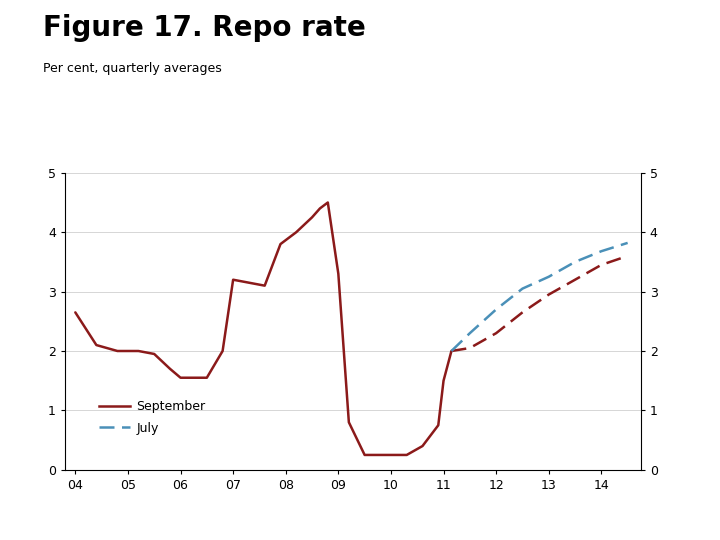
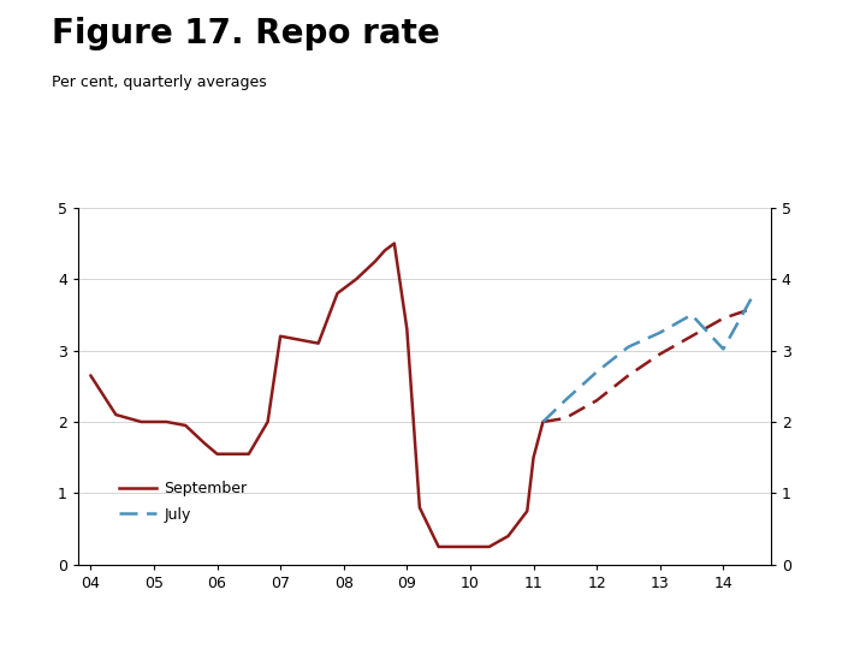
July/14: 3.68 -> 3.02
